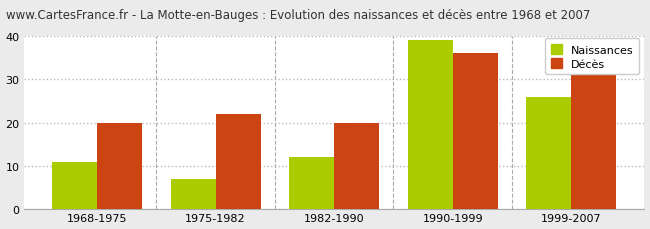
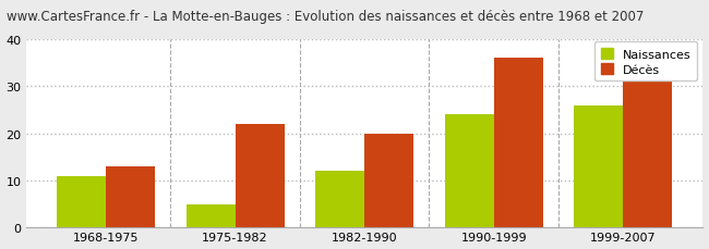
Décès/1968-1975: 20 -> 13
Naissances/1975-1982: 7 -> 5
Naissances/1990-1999: 39 -> 24
